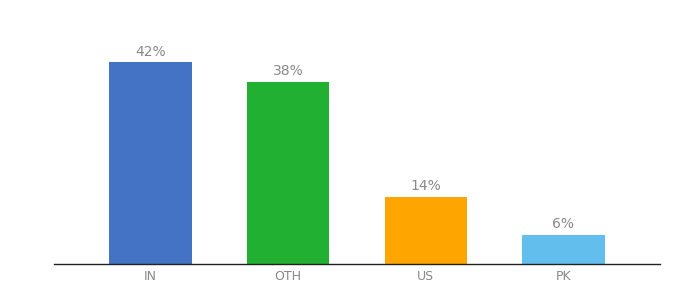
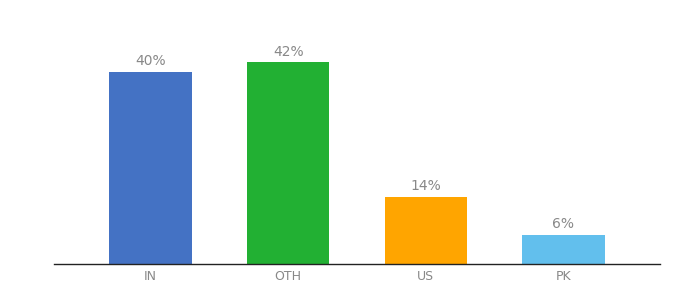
IN: 42% -> 40%
OTH: 38% -> 42%
